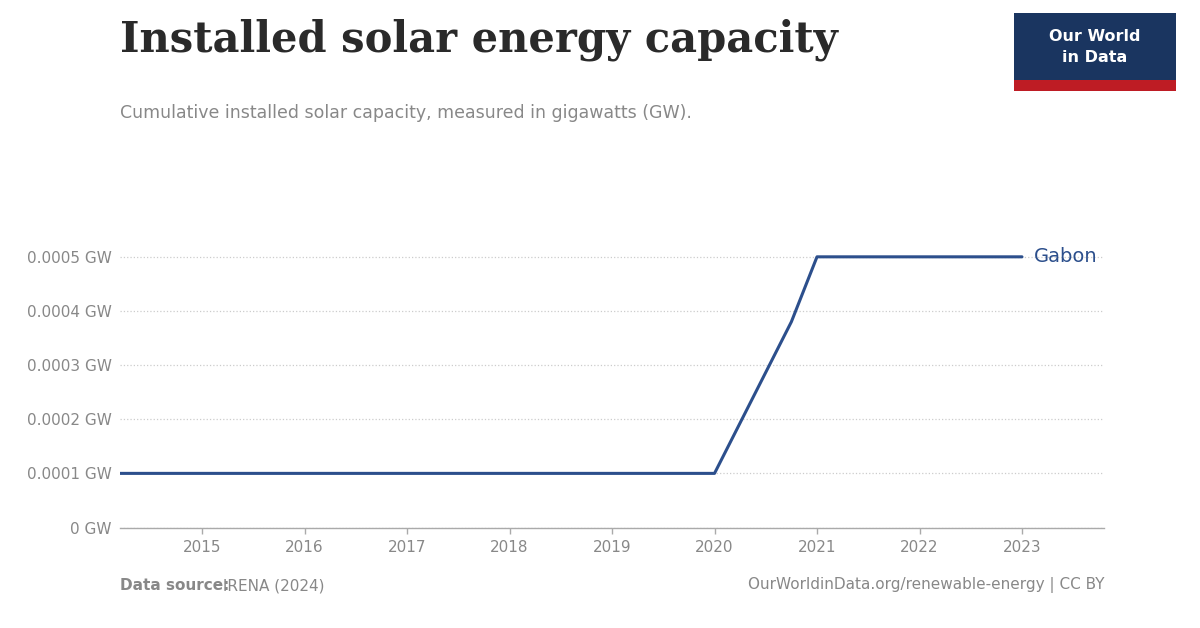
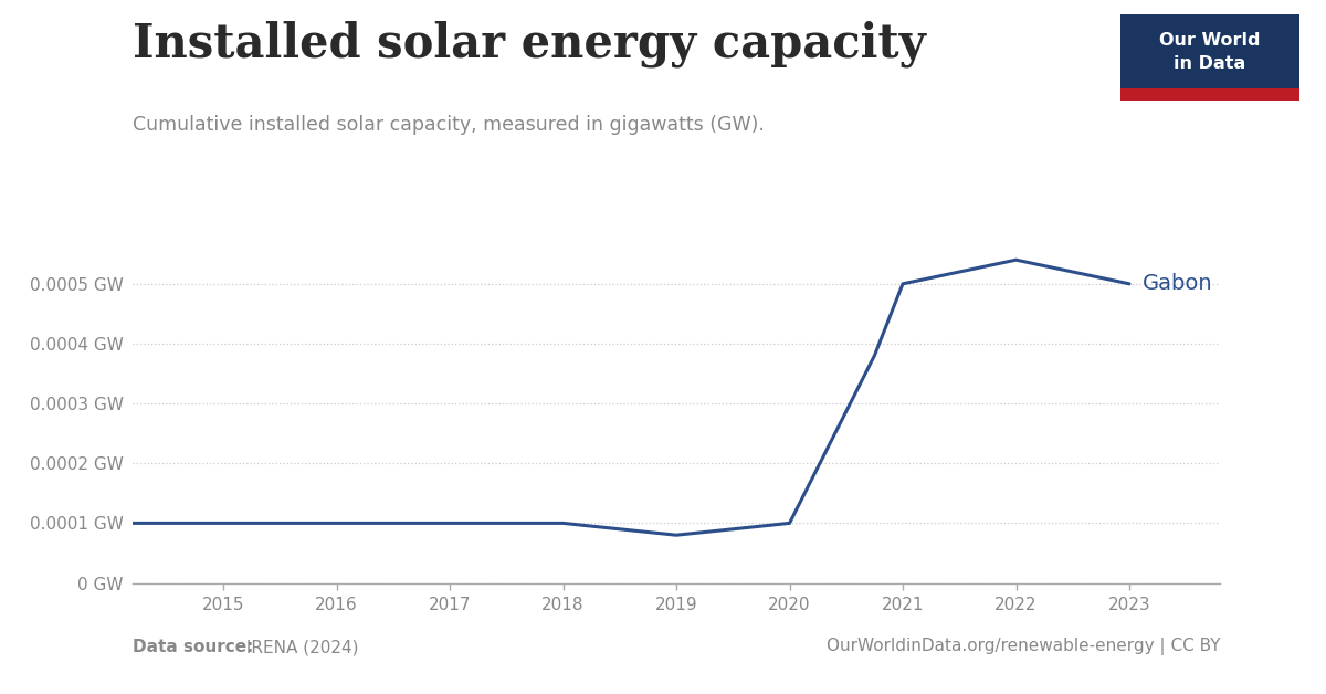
2019: 0.00010 GW -> 0.00008 GW
2022: 0.00050 GW -> 0.00054 GW
